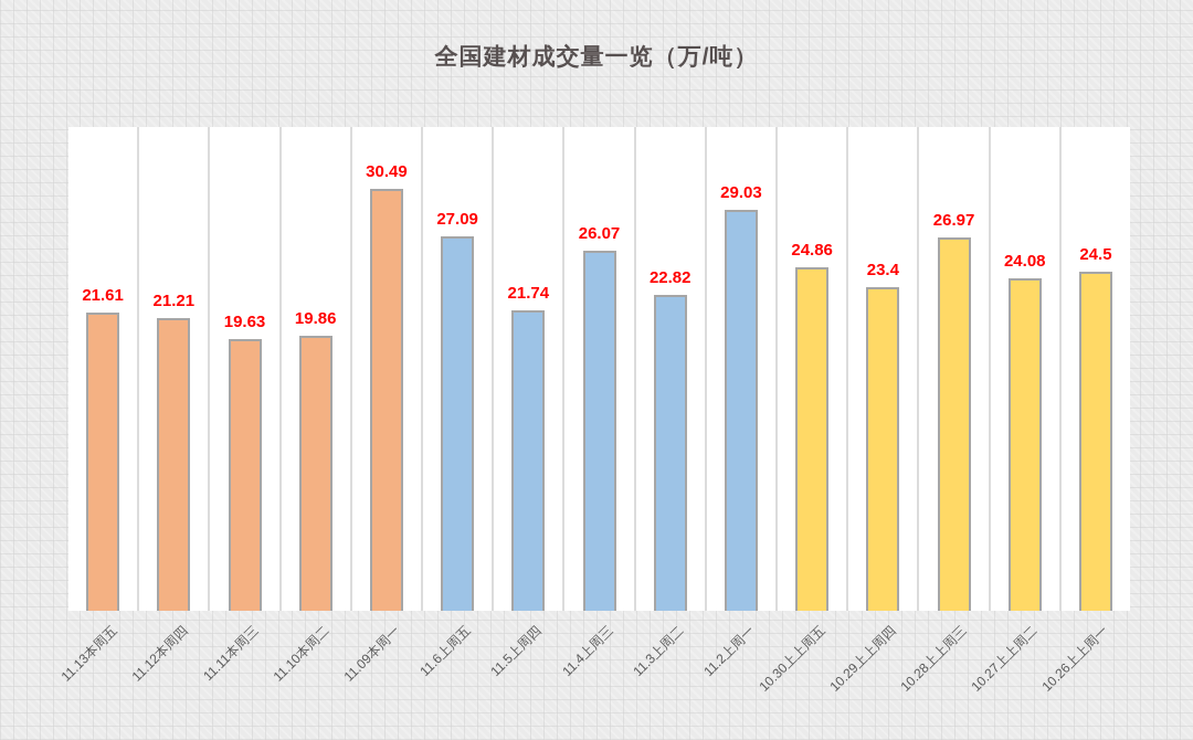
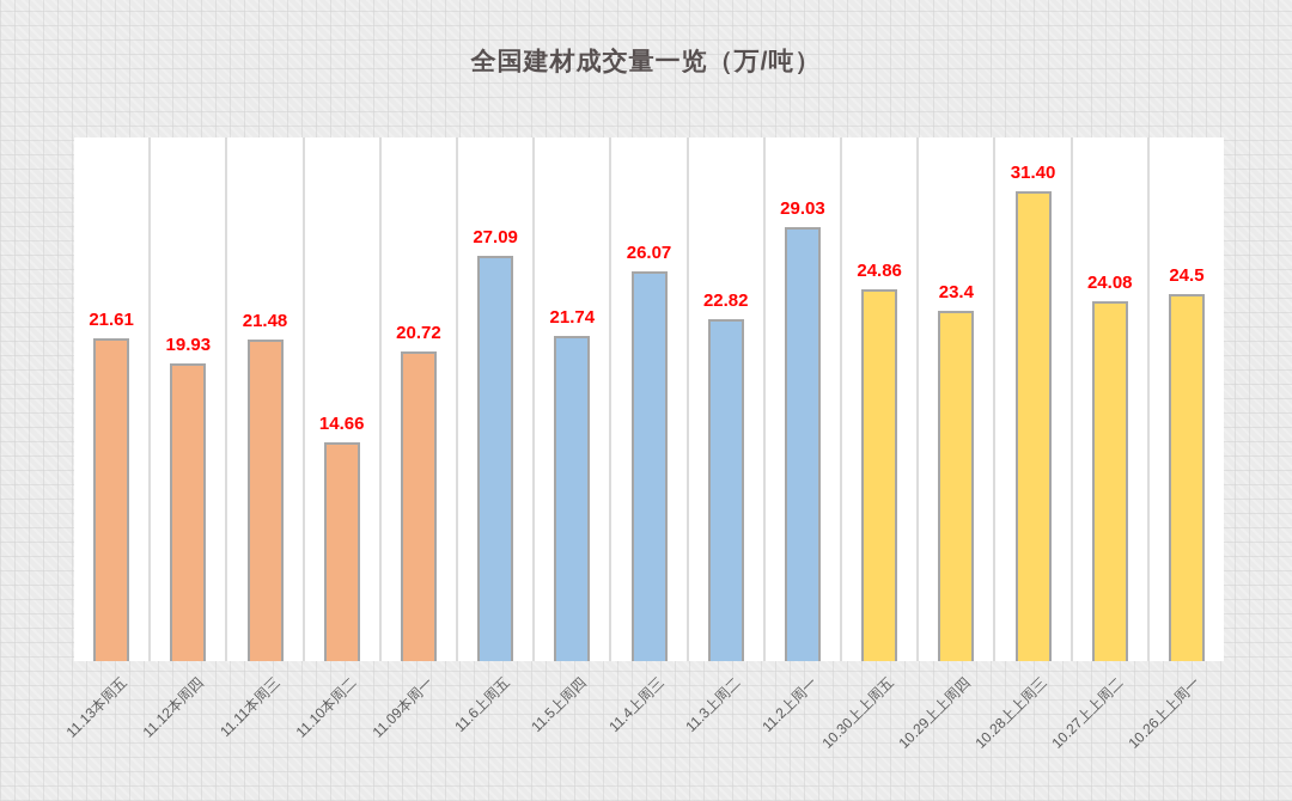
11.12本周四: 21.21 -> 19.93
11.11本周三: 19.63 -> 21.48
11.10本周二: 19.86 -> 14.66
11.09本周一: 30.49 -> 20.72
10.28上上周三: 26.97 -> 31.40
